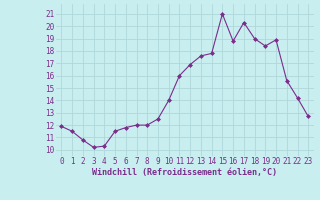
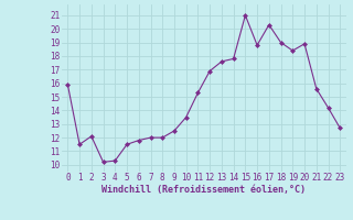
0: 11.9 -> 15.9
2: 10.8 -> 12.1
10: 14.0 -> 13.5
11: 16.0 -> 15.3
